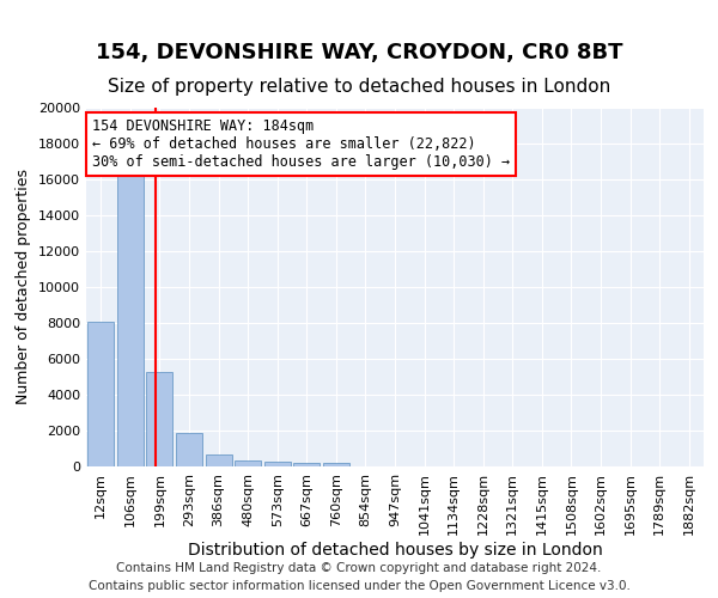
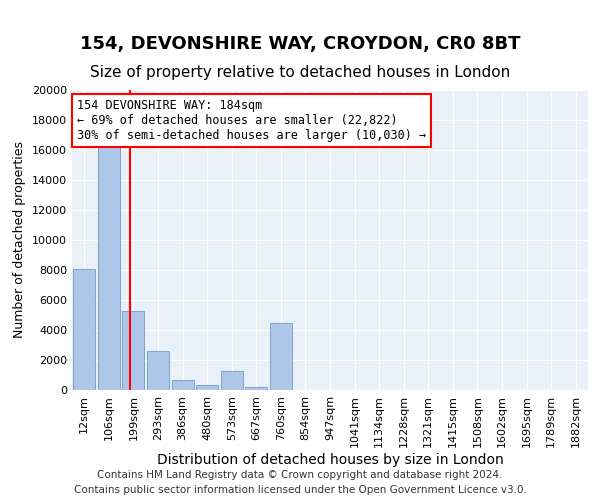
293sqm: 1800 -> 2600
573sqm: 300 -> 1300
760sqm: 200 -> 4500
